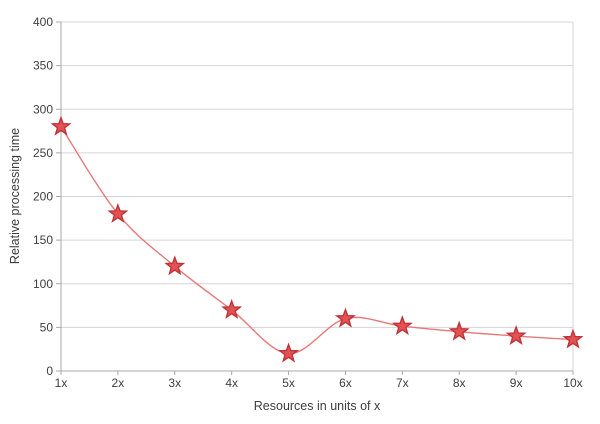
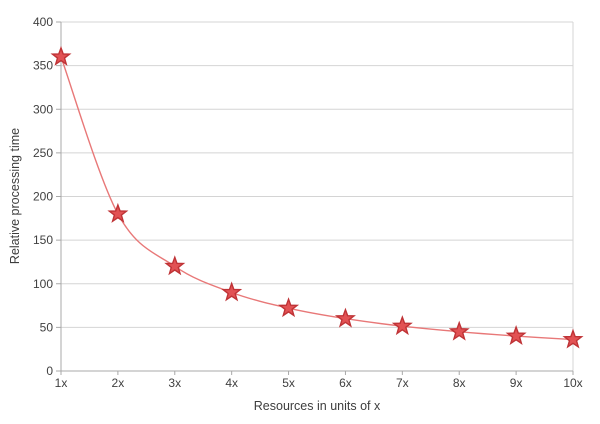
1x: 280 -> 360
4x: 70 -> 90
5x: 20 -> 70
